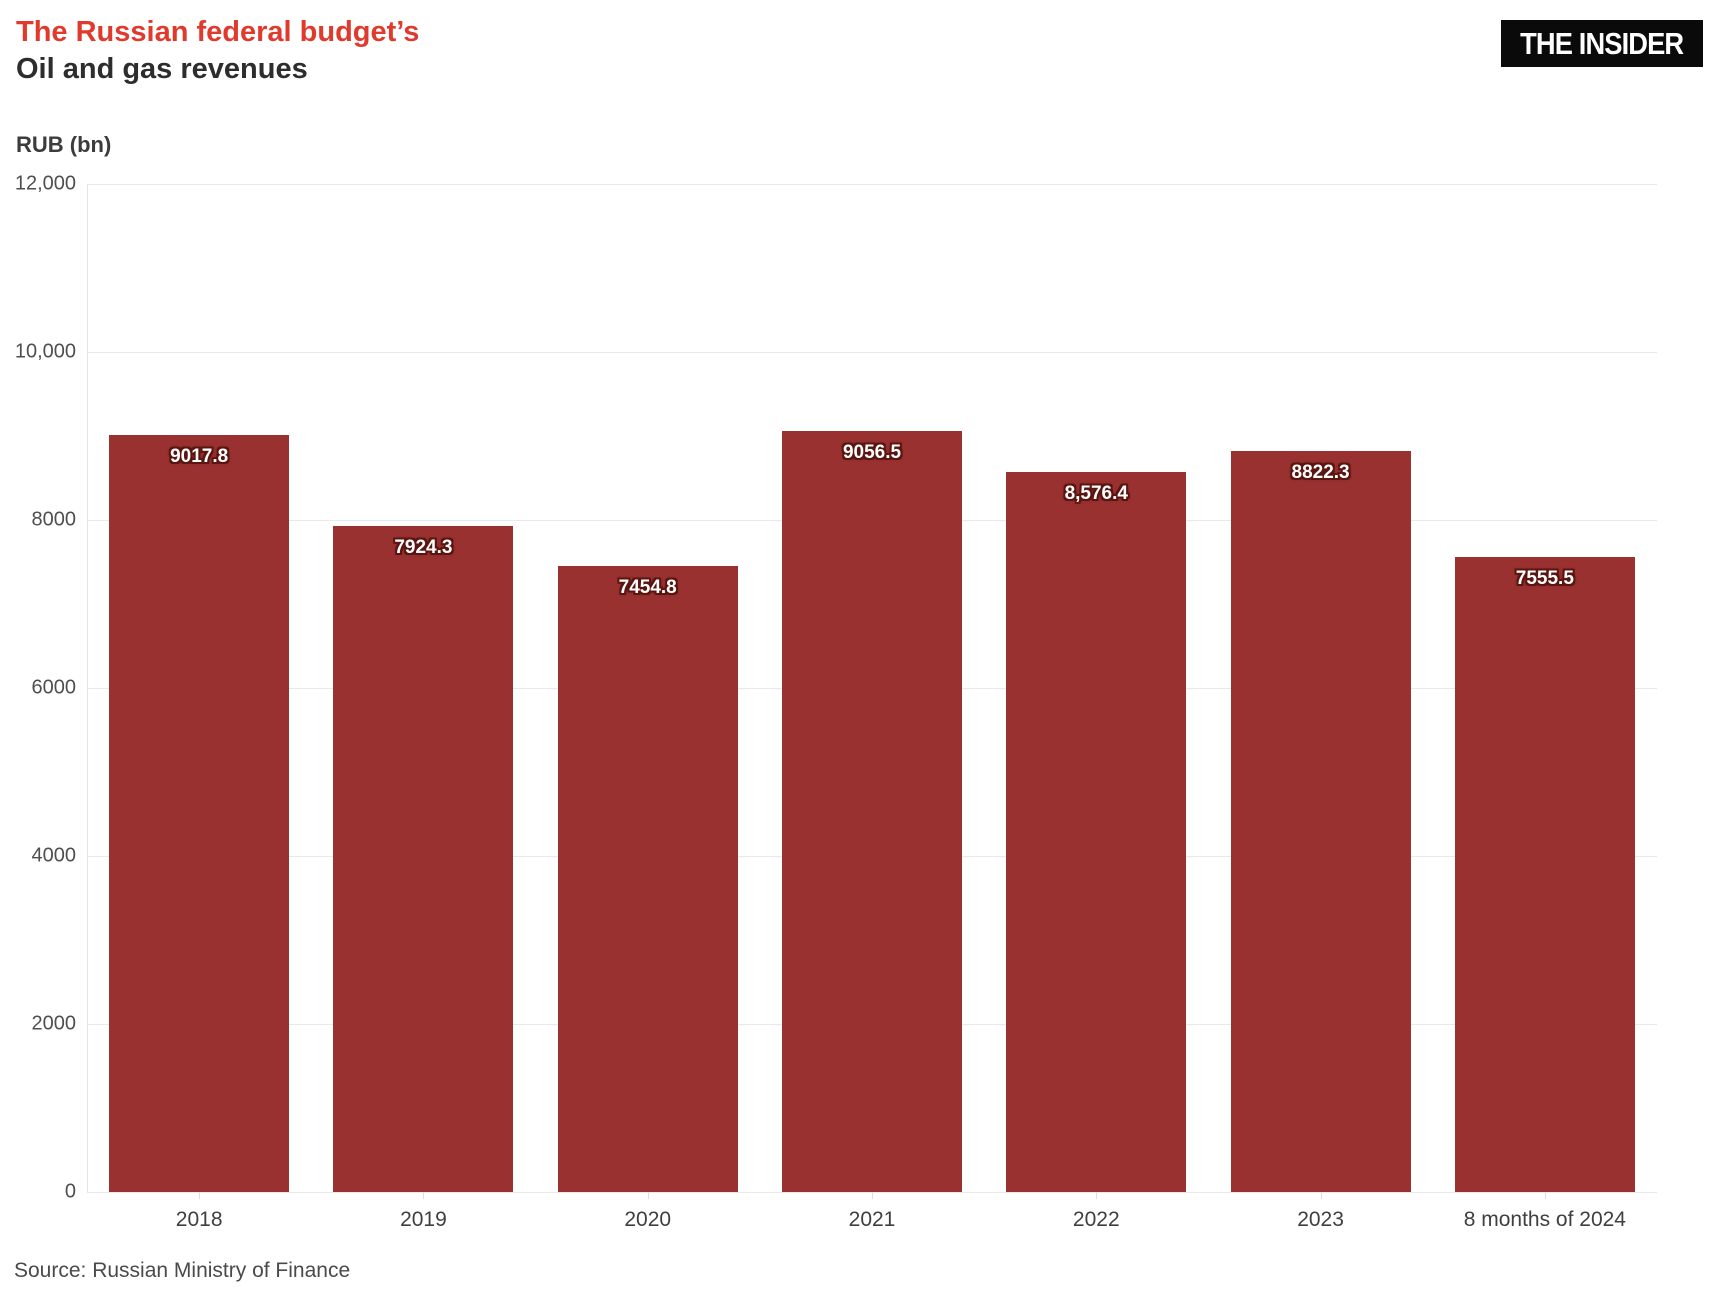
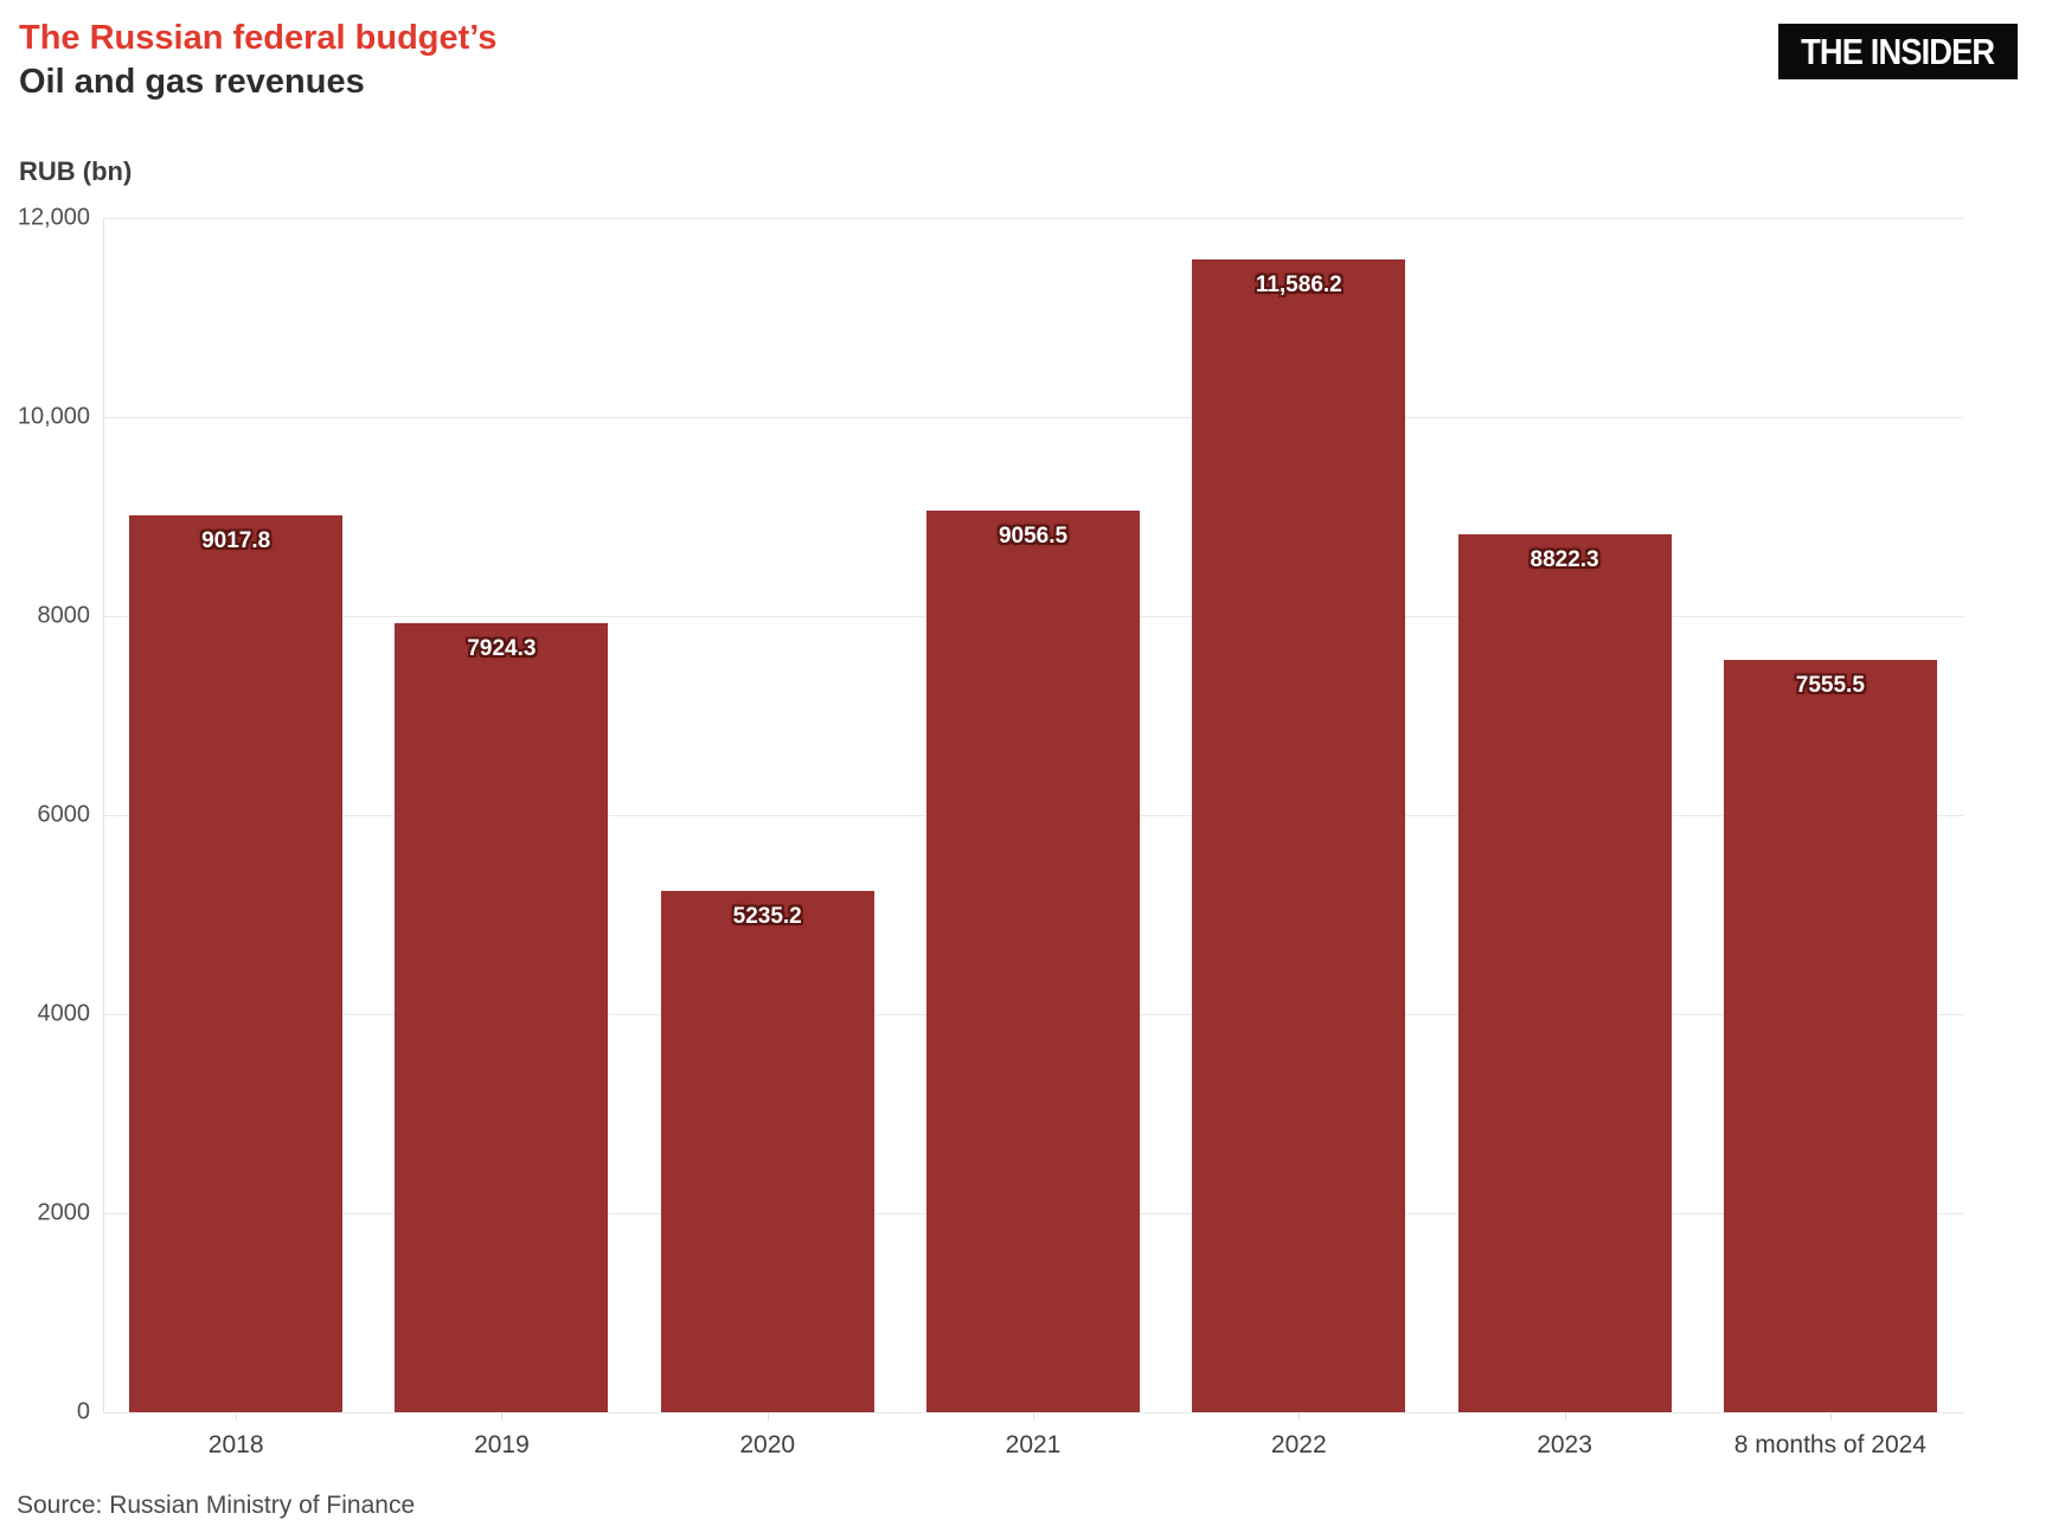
2020: 7454.8 -> 5235.2
2022: 8,576.4 -> 11,586.2
